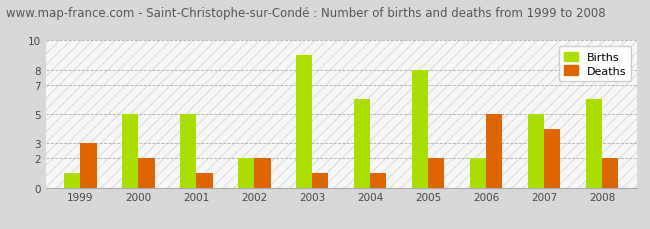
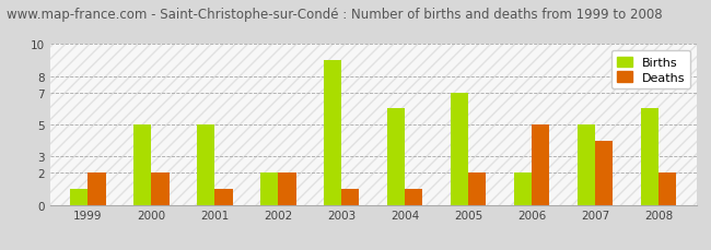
Deaths/1999: 3 -> 2
Births/2005: 8 -> 7
